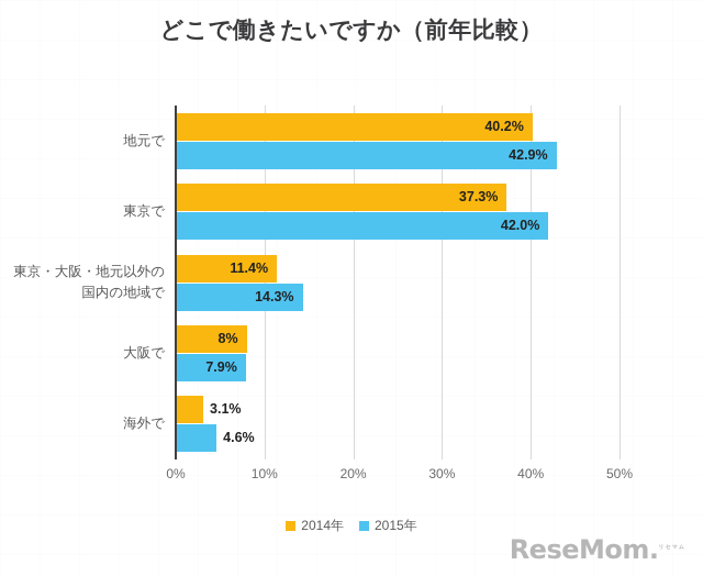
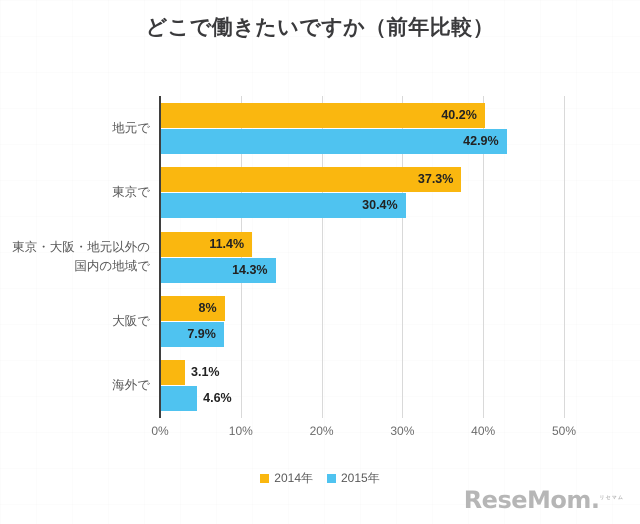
2015年/東京で: 42.0% -> 30.4%
